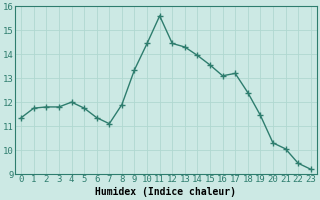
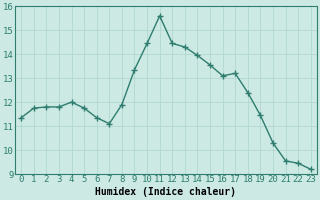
21: 10.05 -> 9.55
